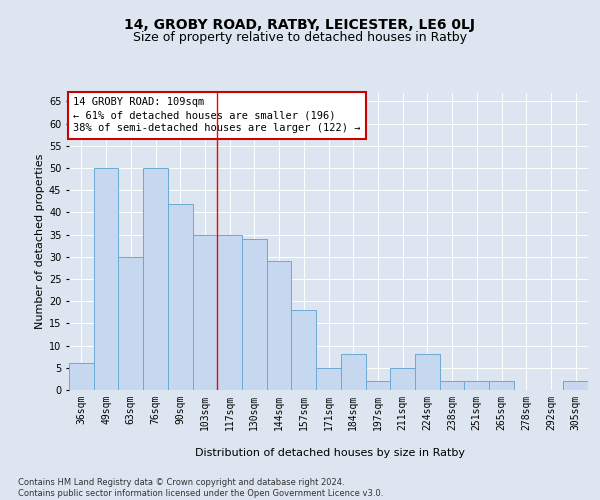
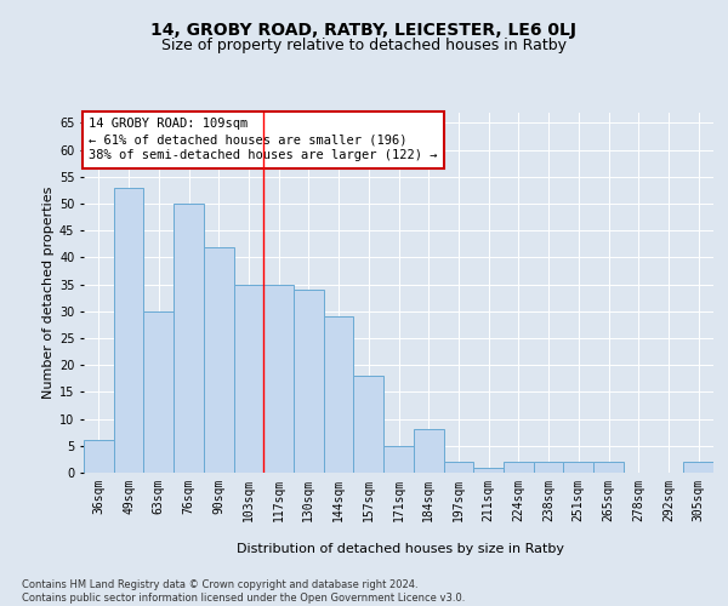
49sqm: 50 -> 53
211sqm: 5 -> 1
224sqm: 8 -> 2
